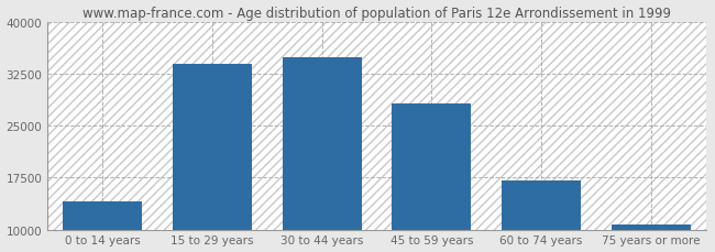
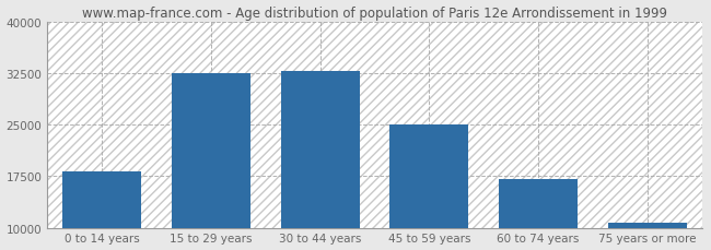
0 to 14 years: 14000 -> 18200
15 to 29 years: 34000 -> 32600
30 to 44 years: 35000 -> 32800
45 to 59 years: 28200 -> 25100
